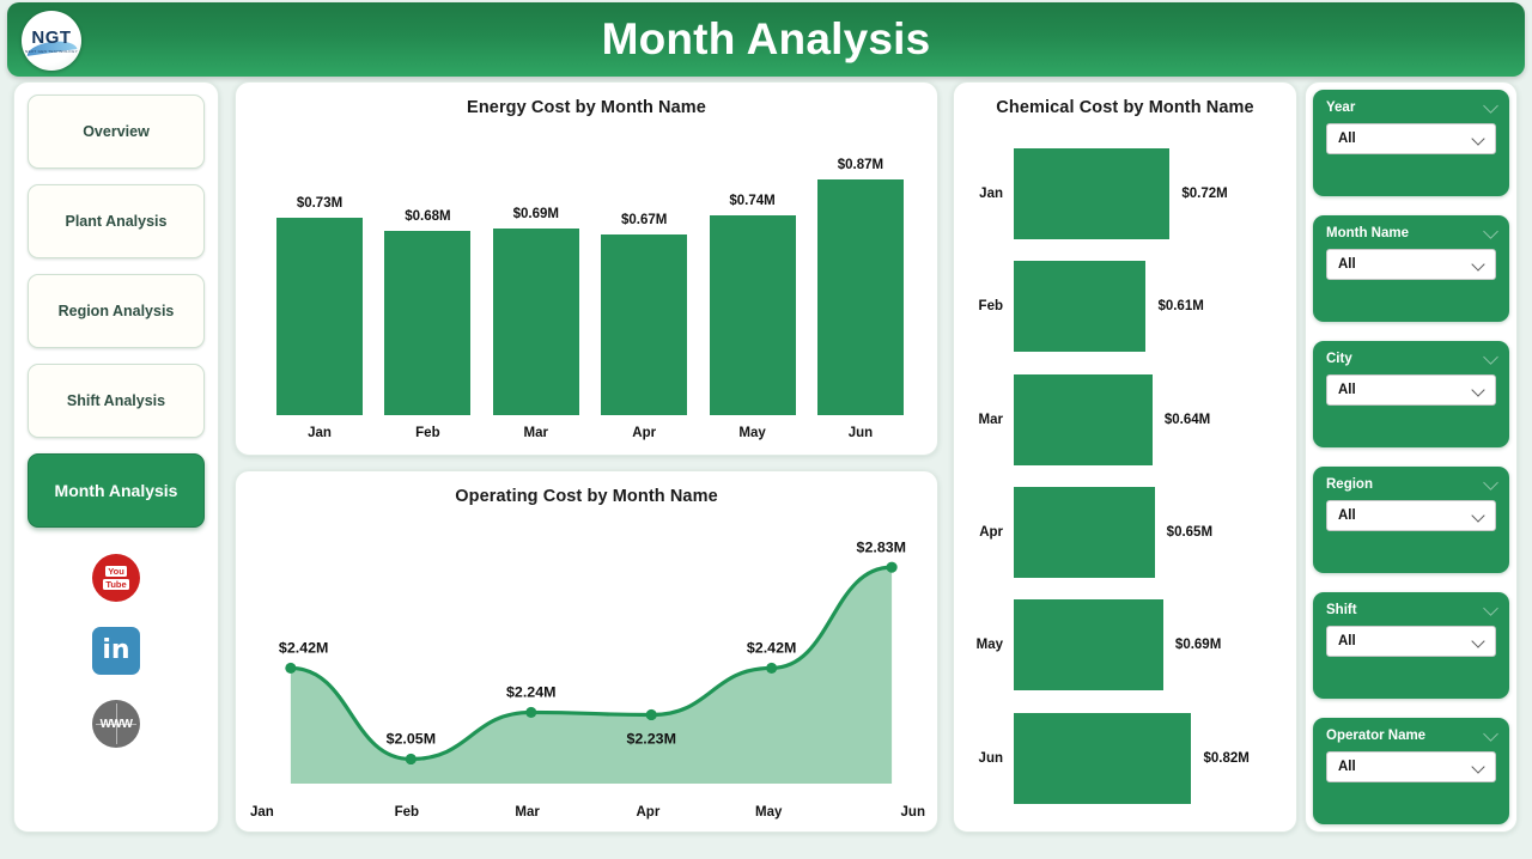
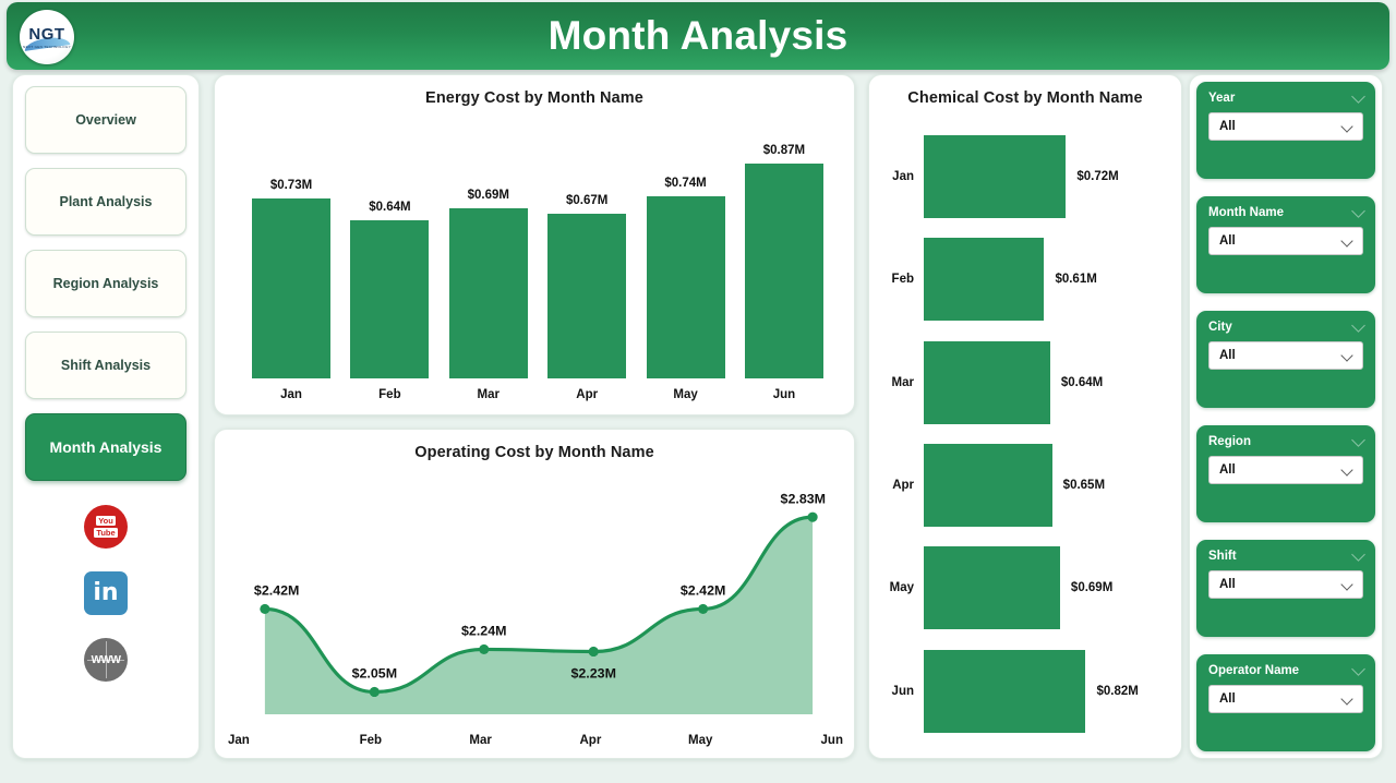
Energy Cost by Month Name/Feb: $0.68M -> $0.64M
